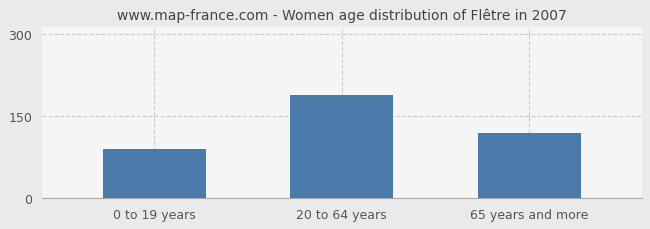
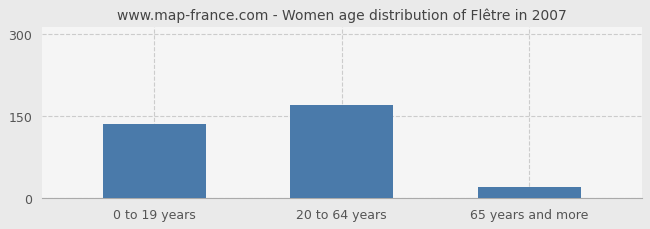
0 to 19 years: 90 -> 135
20 to 64 years: 188 -> 170
65 years and more: 118 -> 20
